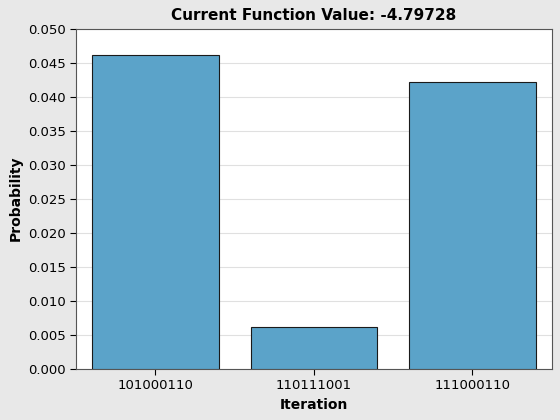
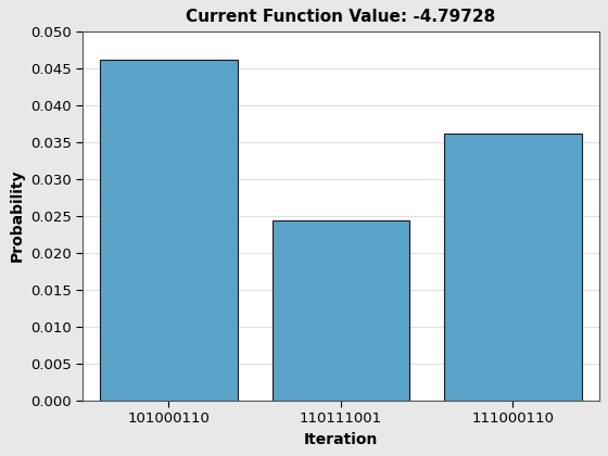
110111001: 0.0062 -> 0.0244
111000110: 0.0422 -> 0.0361
